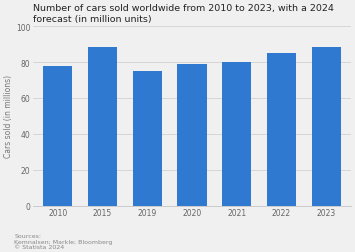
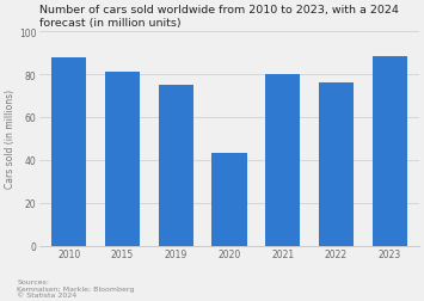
2010: 78 -> 88
2015: 88 -> 81
2020: 79 -> 43
2022: 85 -> 76
